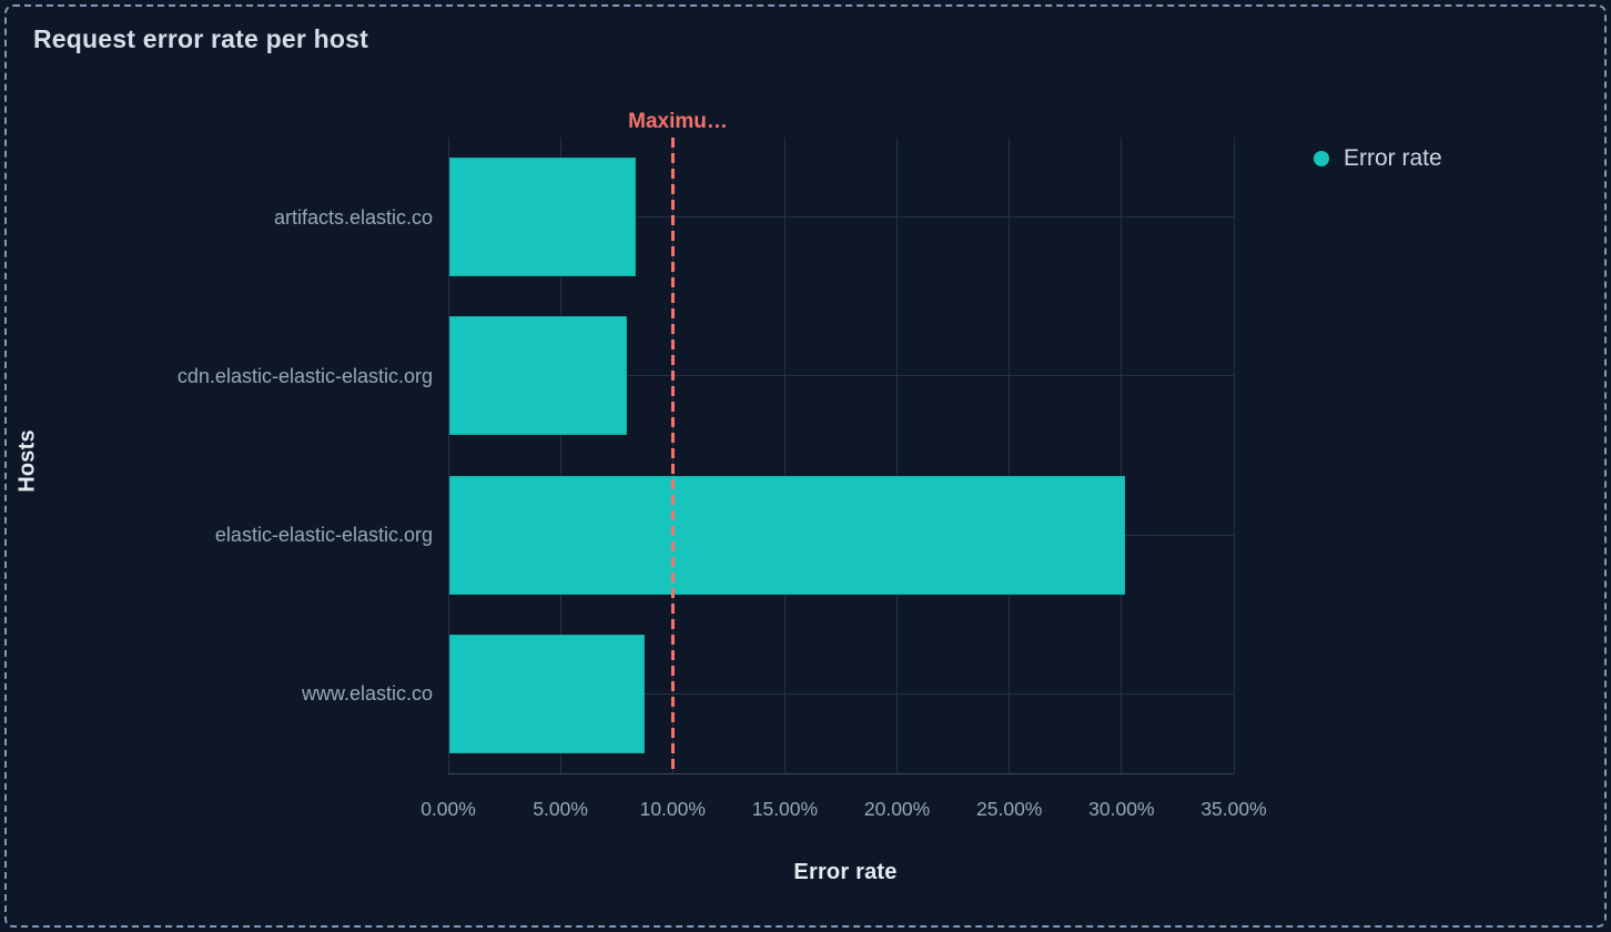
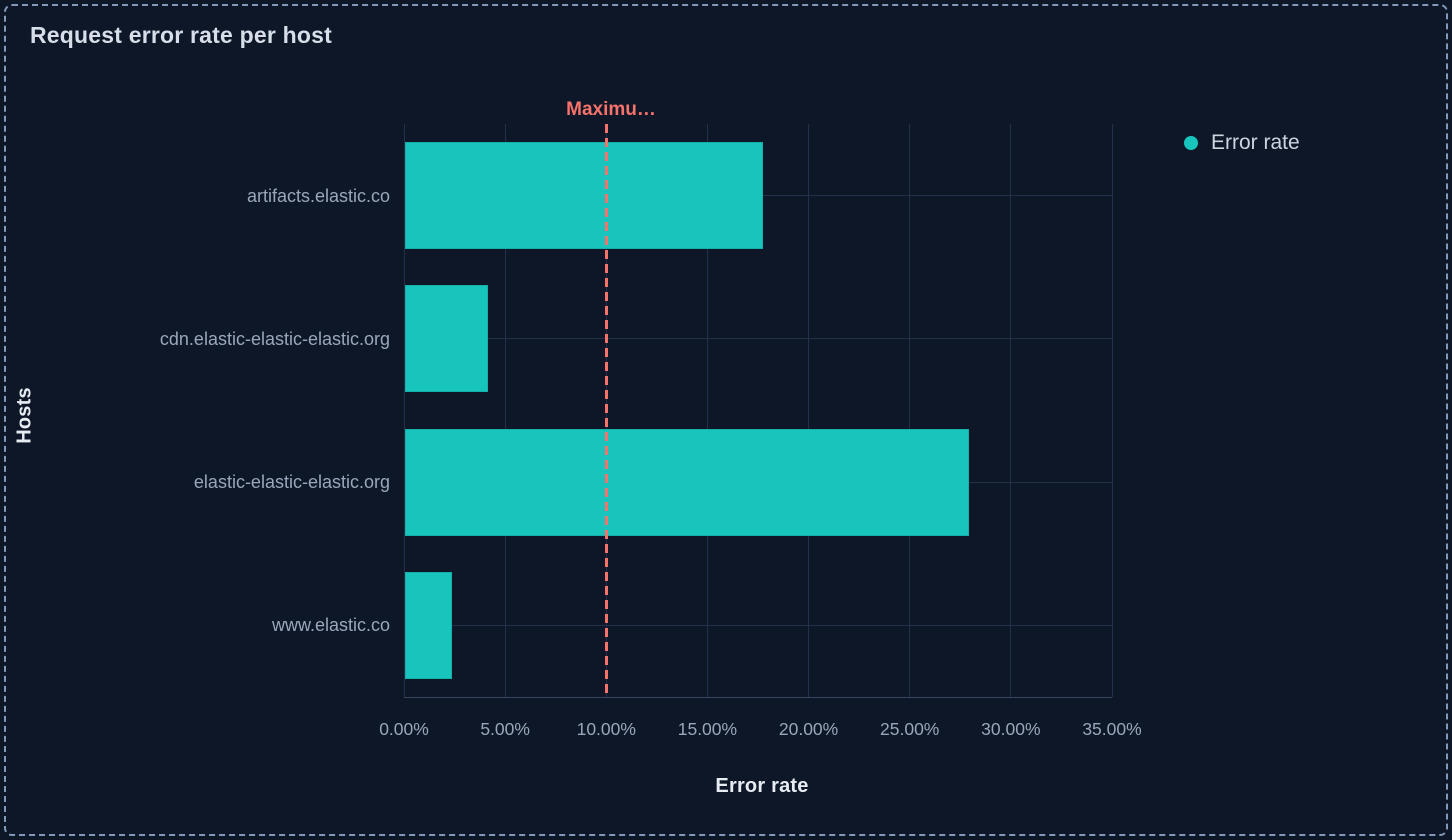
artifacts.elastic.co: 8.3% -> 17.7%
cdn.elastic-elastic-elastic.org: 7.9% -> 4.1%
elastic-elastic-elastic.org: 30.1% -> 27.9%
www.elastic.co: 8.7% -> 2.3%
